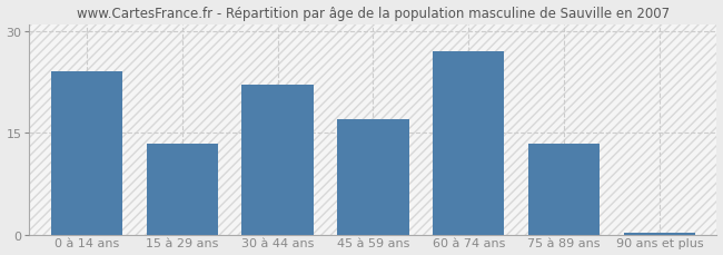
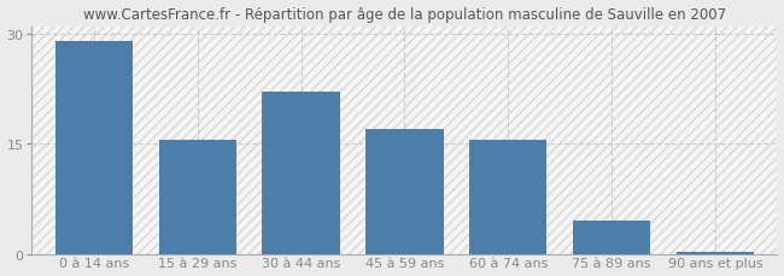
0 à 14 ans: 24.0 -> 29.0
15 à 29 ans: 13.4 -> 15.5
60 à 74 ans: 27.0 -> 15.5
75 à 89 ans: 13.4 -> 4.5
